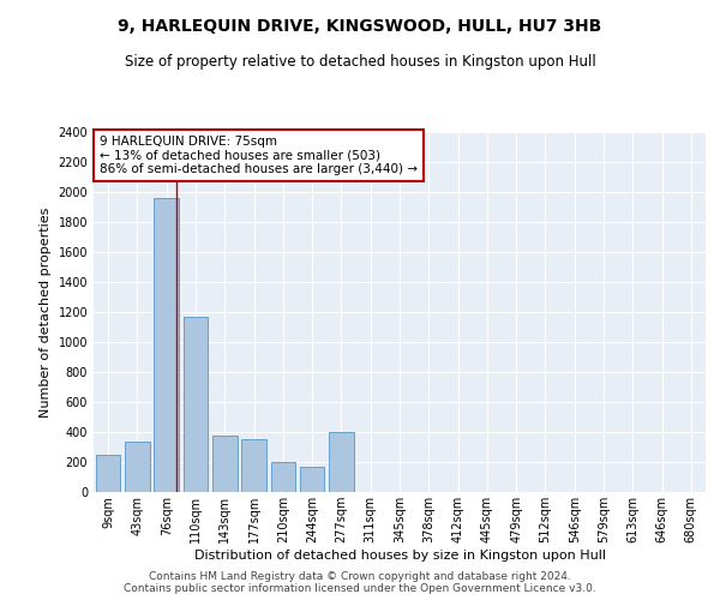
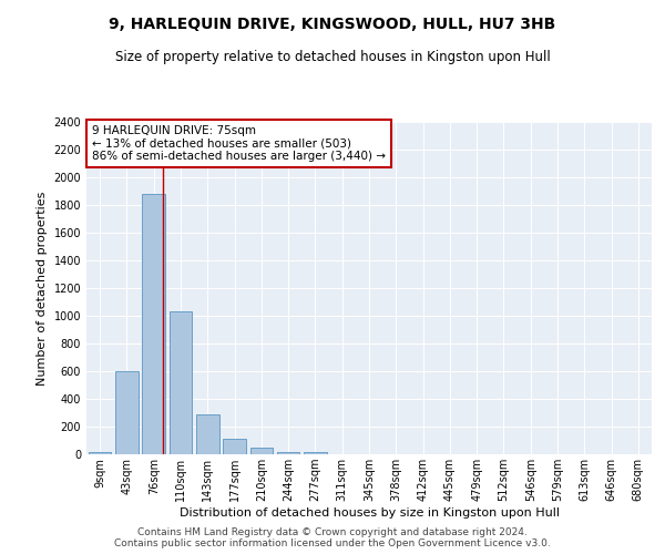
9sqm: 250 -> 20
43sqm: 340 -> 600
76sqm: 1960 -> 1880
110sqm: 1170 -> 1030
143sqm: 380 -> 290
177sqm: 350 -> 120
210sqm: 200 -> 40
244sqm: 170 -> 20
277sqm: 400 -> 20
